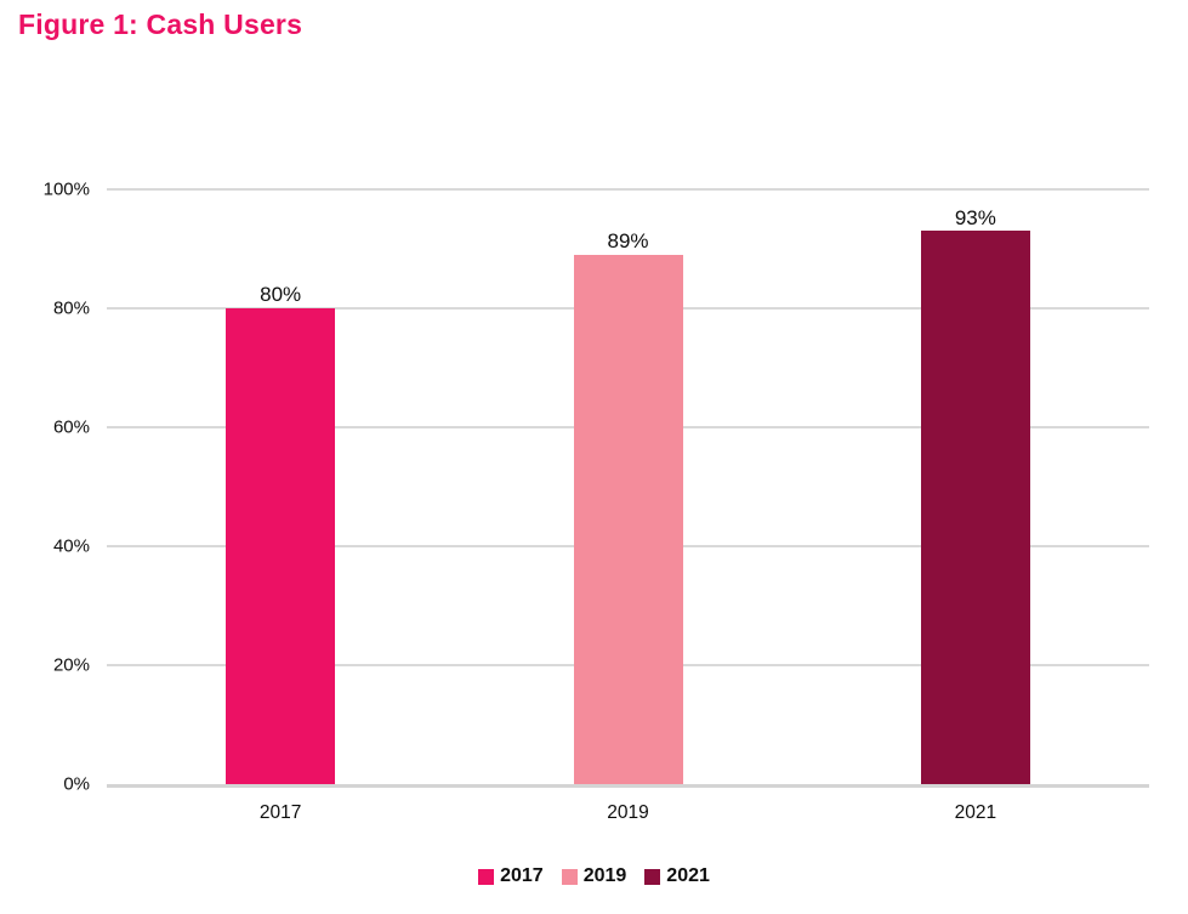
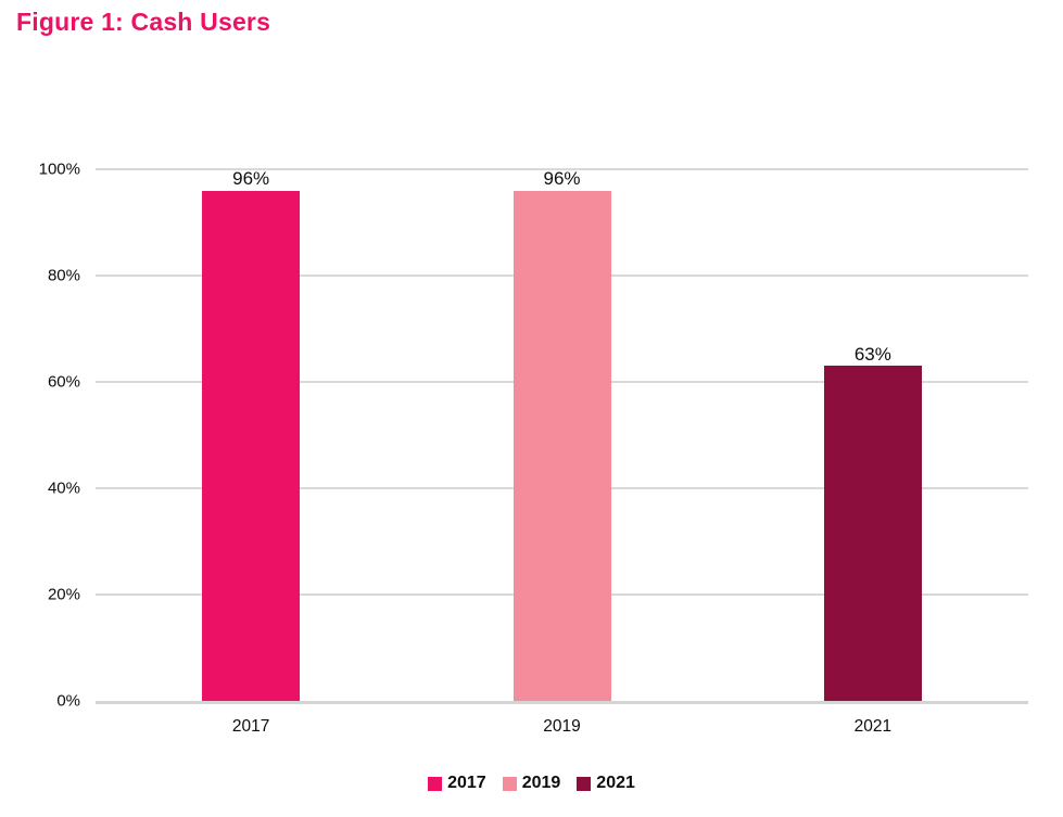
2017: 80% -> 96%
2019: 89% -> 96%
2021: 93% -> 63%
